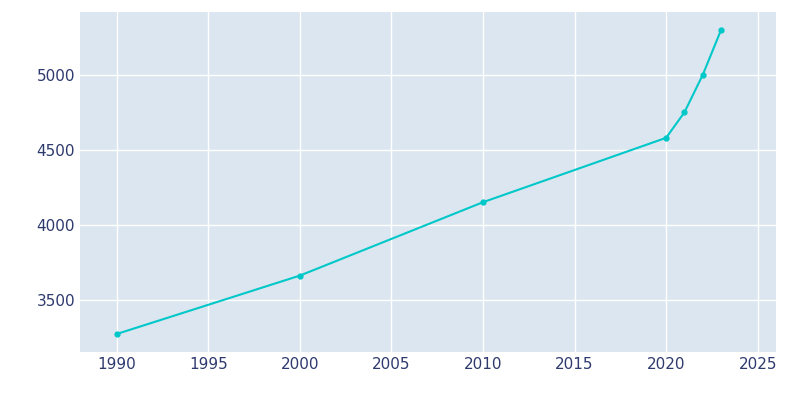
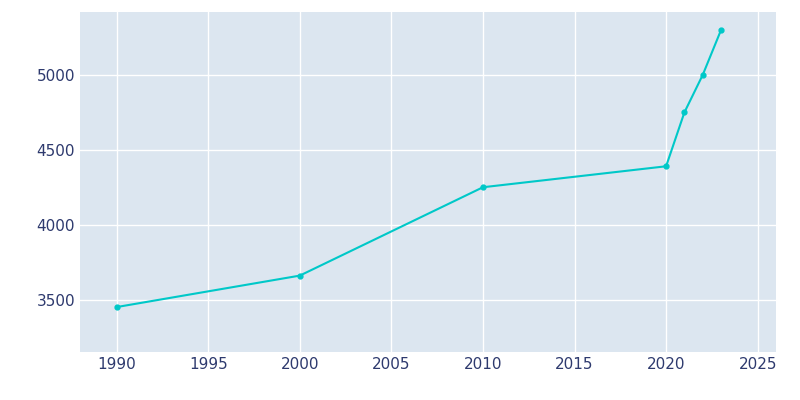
1990: 3270 -> 3450
2010: 4150 -> 4250
2020: 4580 -> 4390
